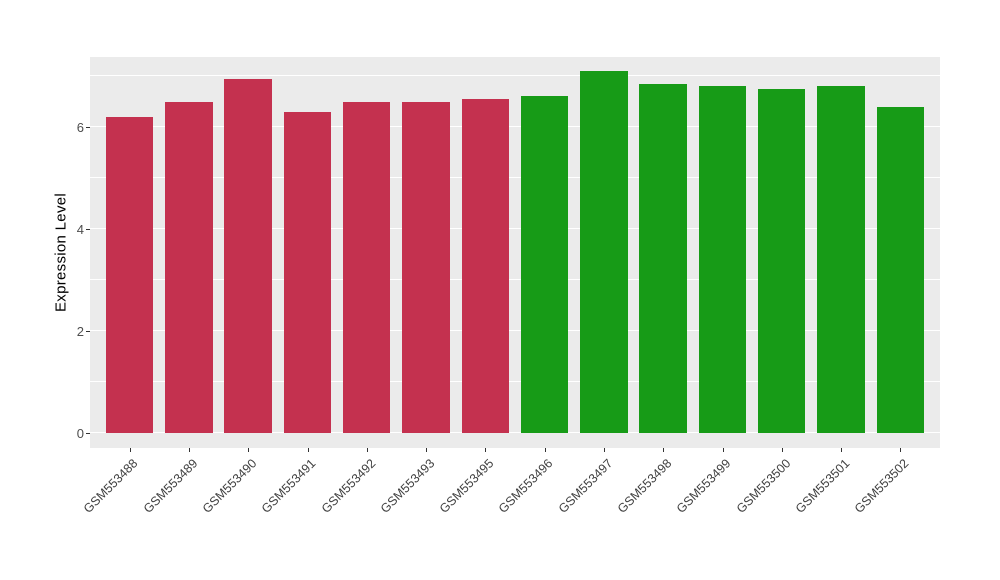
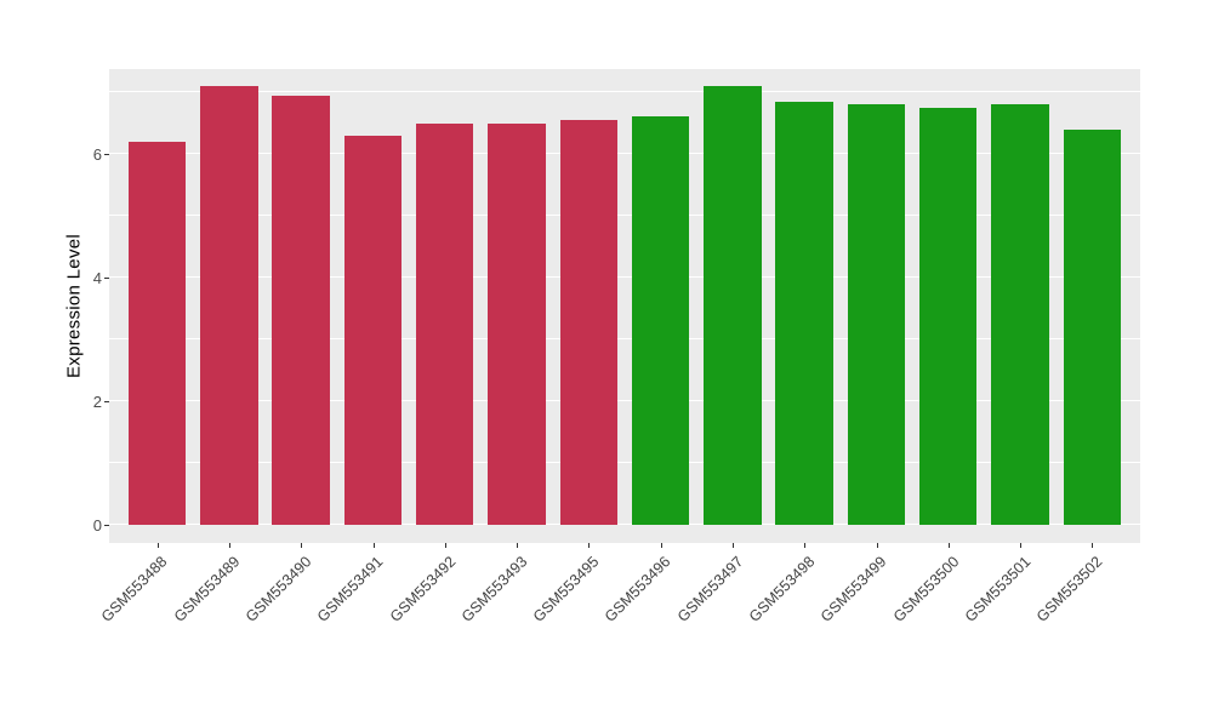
GSM553489: 6.5 -> 7.1
